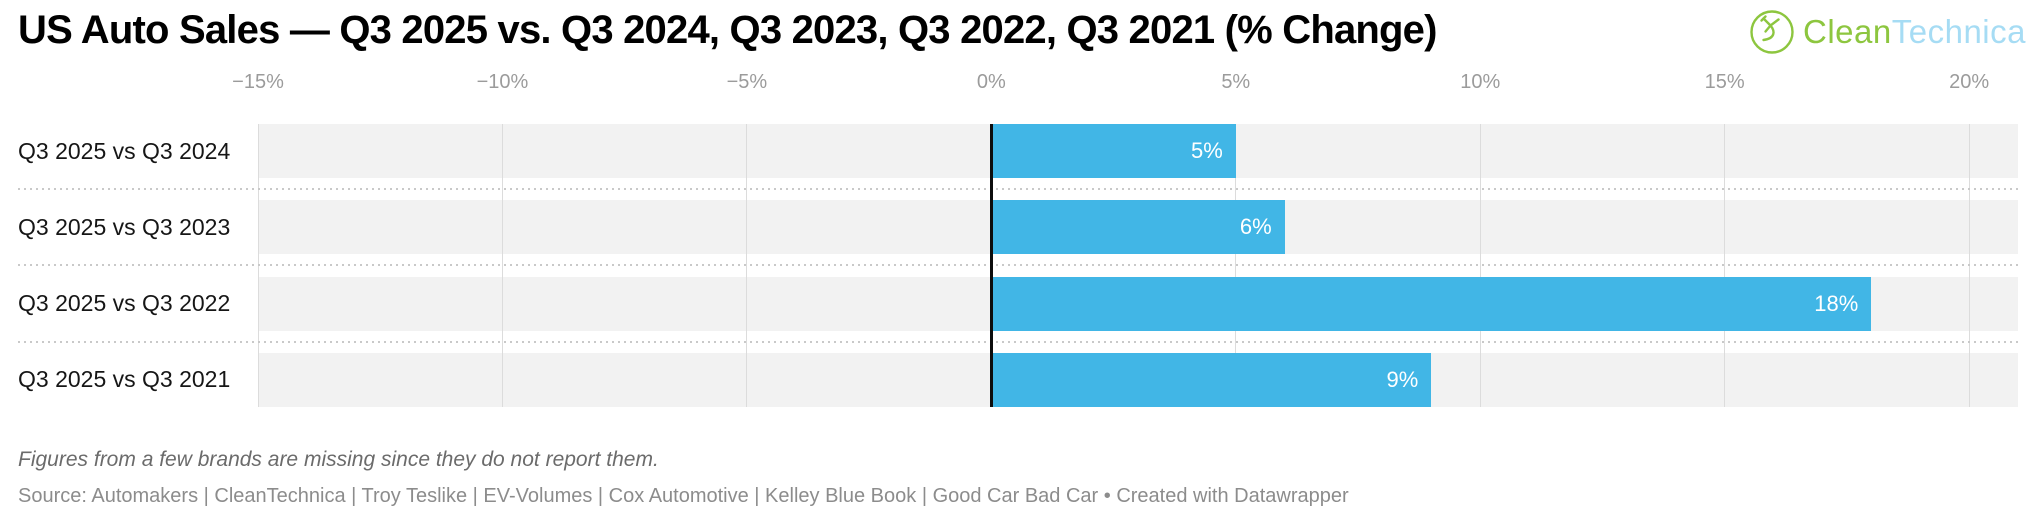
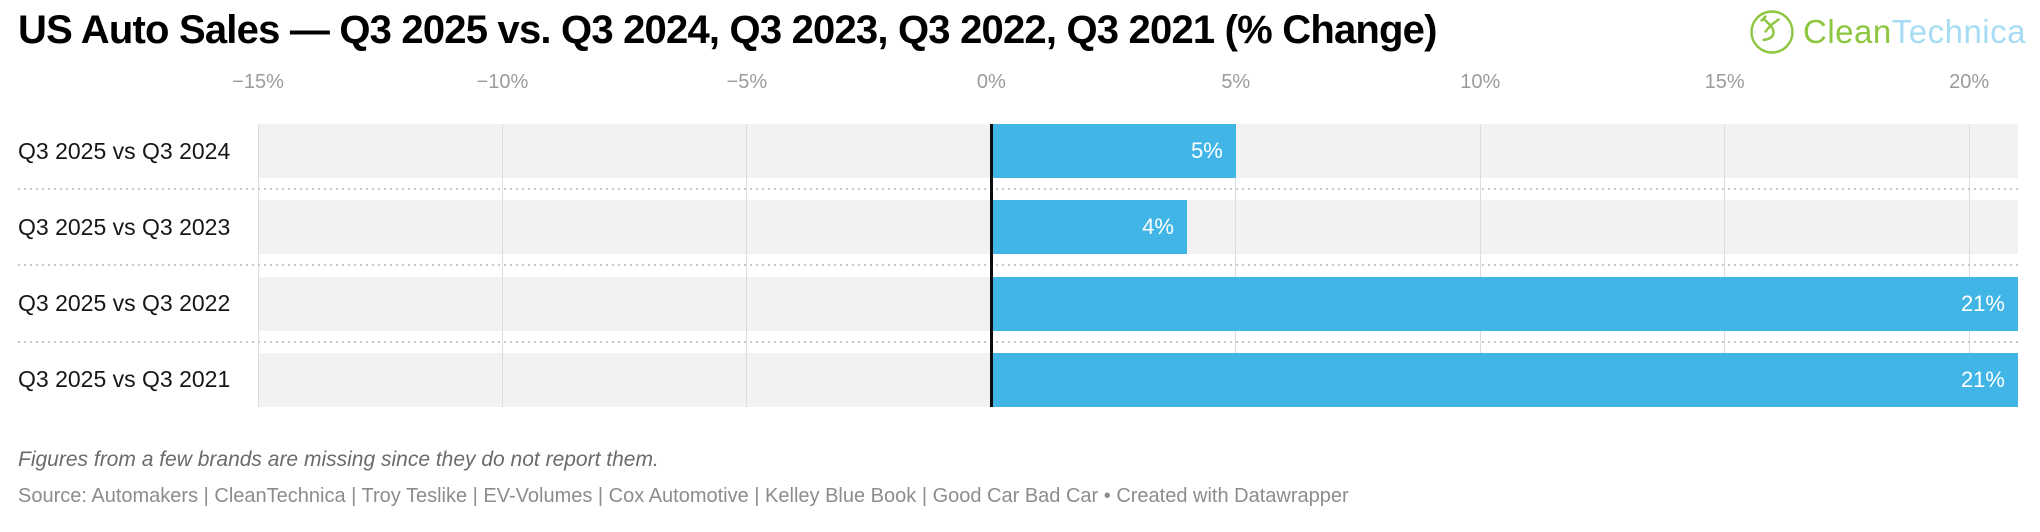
Q3 2025 vs Q3 2023: 6% -> 4%
Q3 2025 vs Q3 2022: 18% -> 21%
Q3 2025 vs Q3 2021: 9% -> 21%
